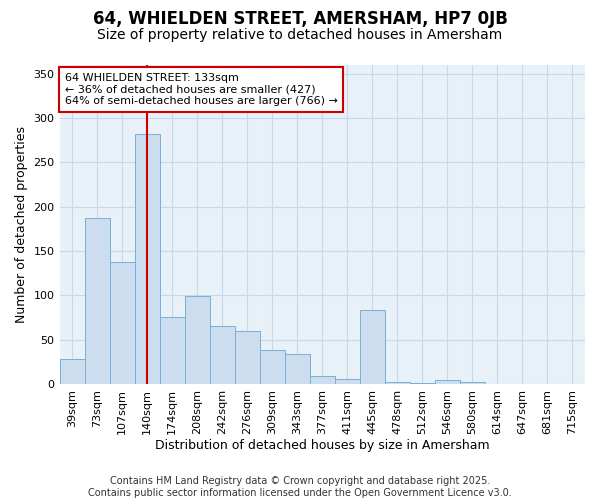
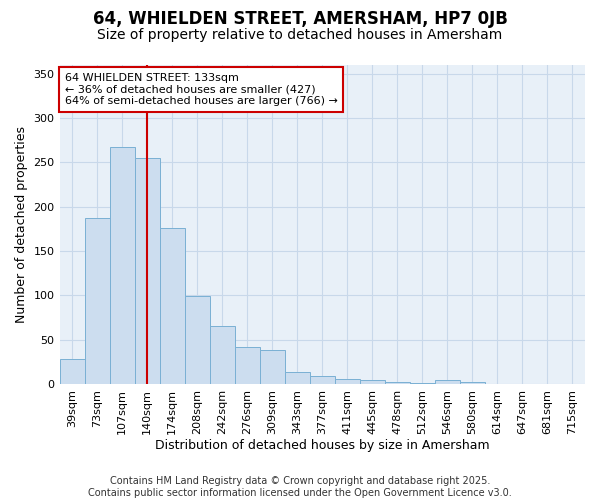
107sqm: 138 -> 268
140sqm: 282 -> 255
174sqm: 76 -> 176
276sqm: 60 -> 42
343sqm: 34 -> 13
445sqm: 84 -> 4
